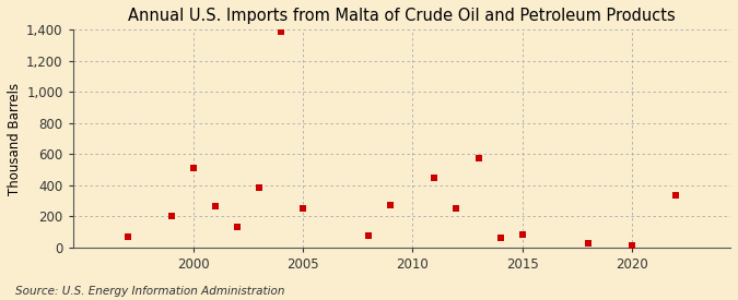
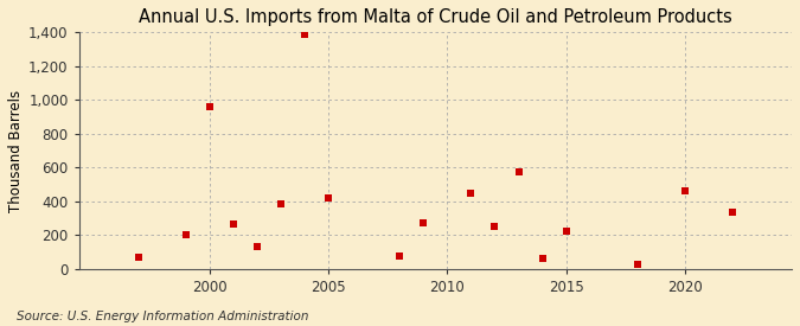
2000: 510 -> 960
2005: 250 -> 420
2015: 80 -> 220
2020: 10 -> 460
